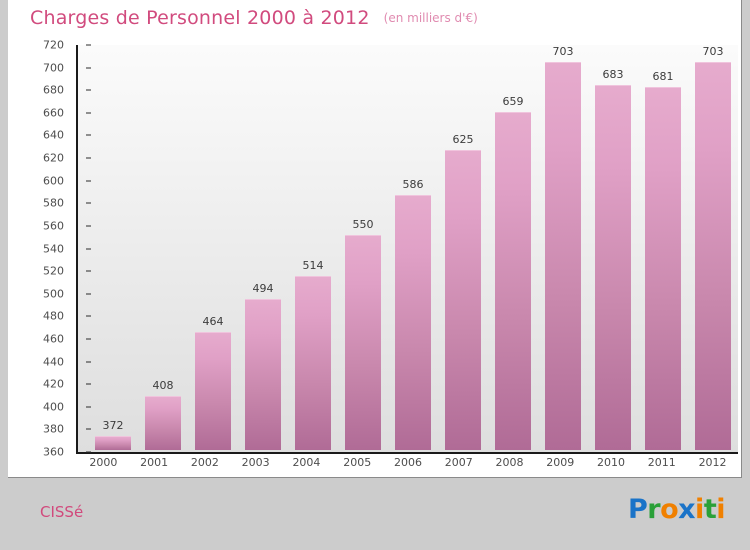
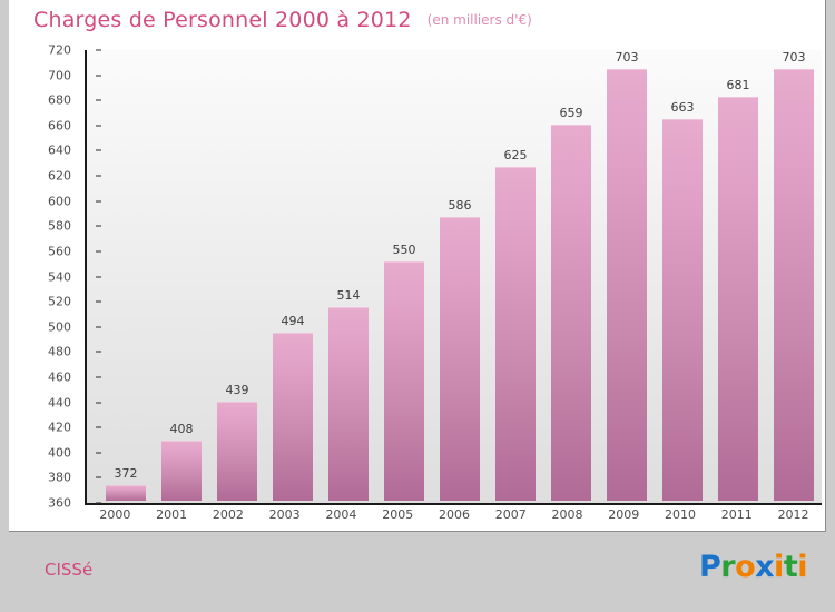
2002: 464 -> 439
2010: 683 -> 663
